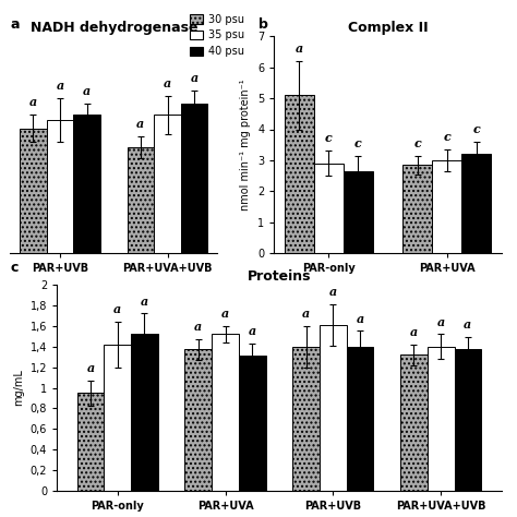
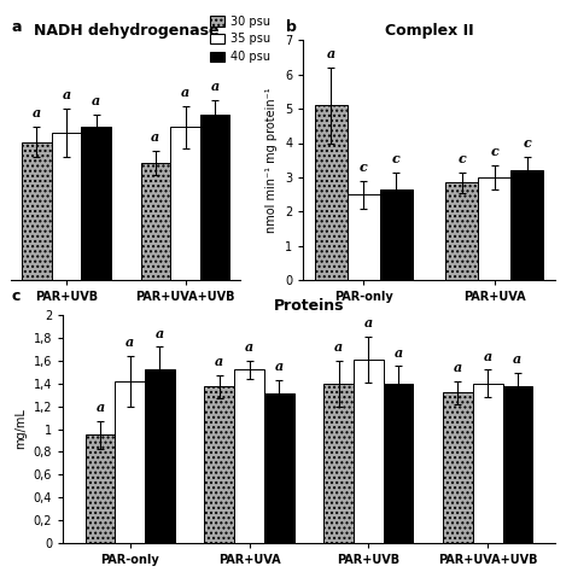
Complex II/35 psu/PAR-only: 2.9 -> 2.5
